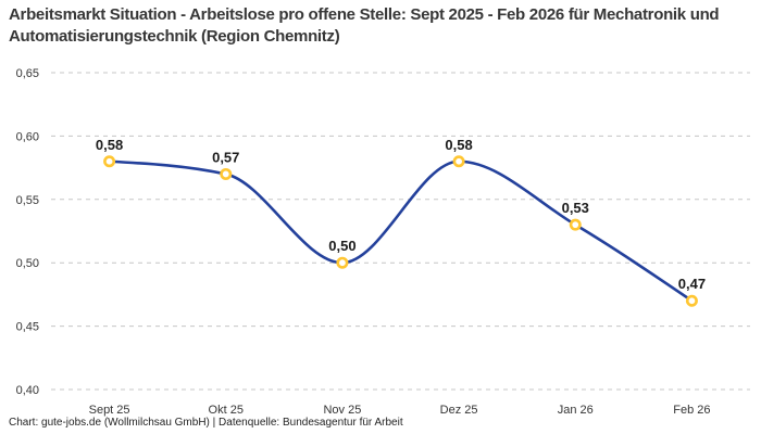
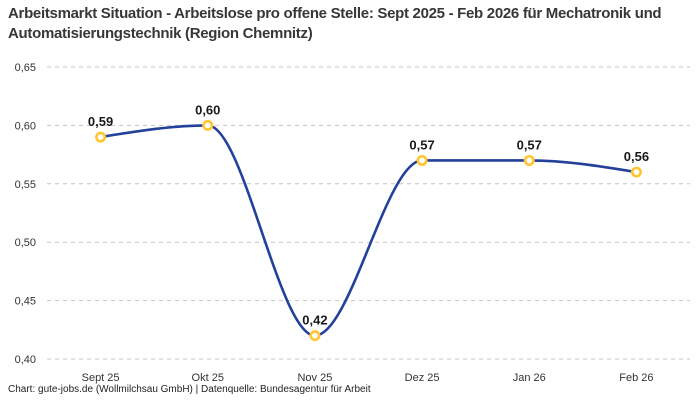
Sept 25: 0,58 -> 0,59
Okt 25: 0,57 -> 0,60
Nov 25: 0,50 -> 0,42
Dez 25: 0,58 -> 0,57
Jan 26: 0,53 -> 0,57
Feb 26: 0,47 -> 0,56
